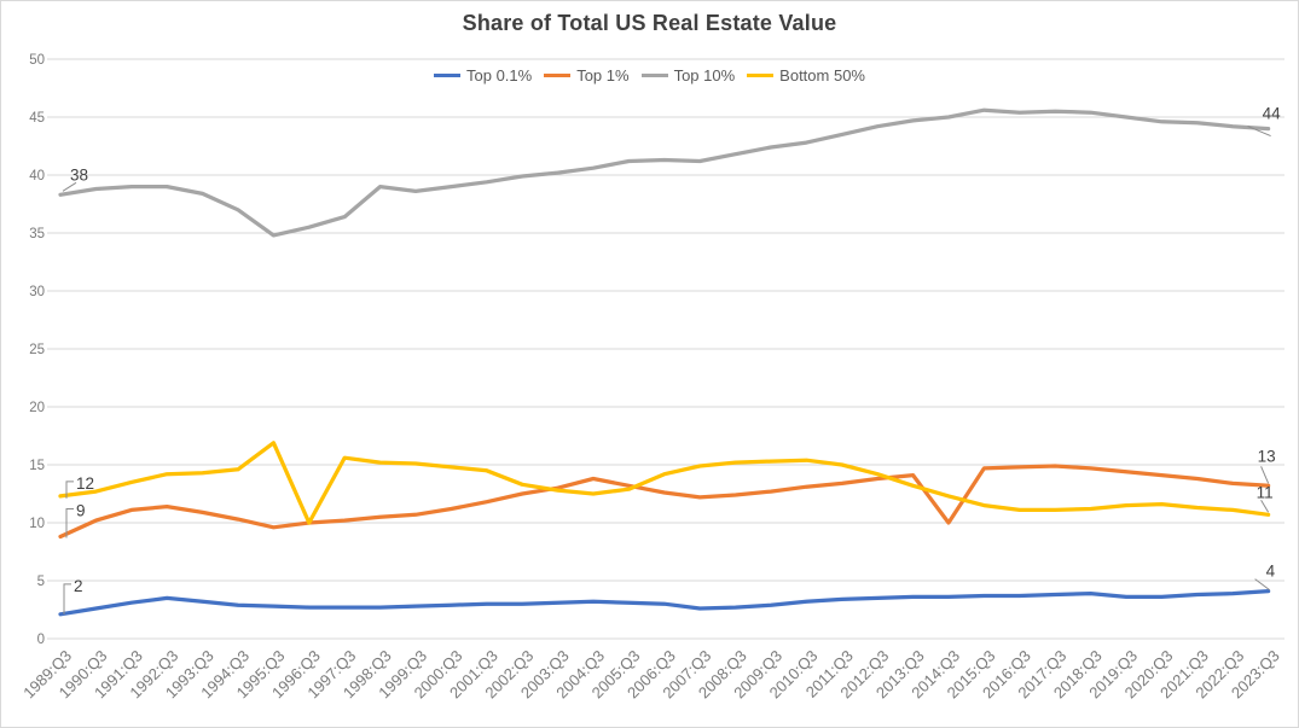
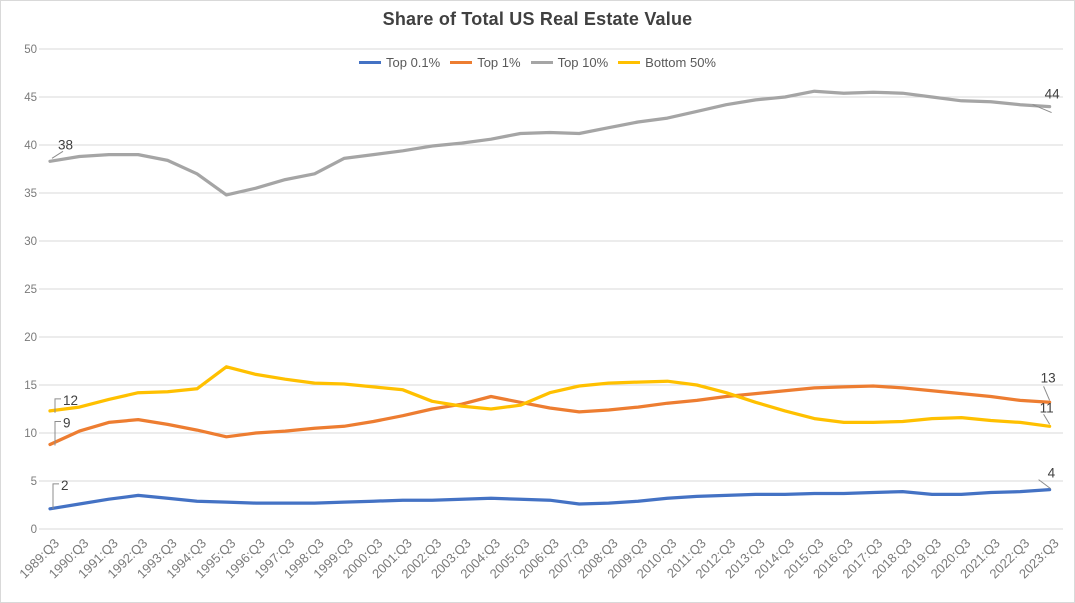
Bottom 50%/1996:Q3: 10 -> 16
Top 10%/1998:Q3: 39 -> 37
Top 1%/2014:Q3: 10 -> 14
